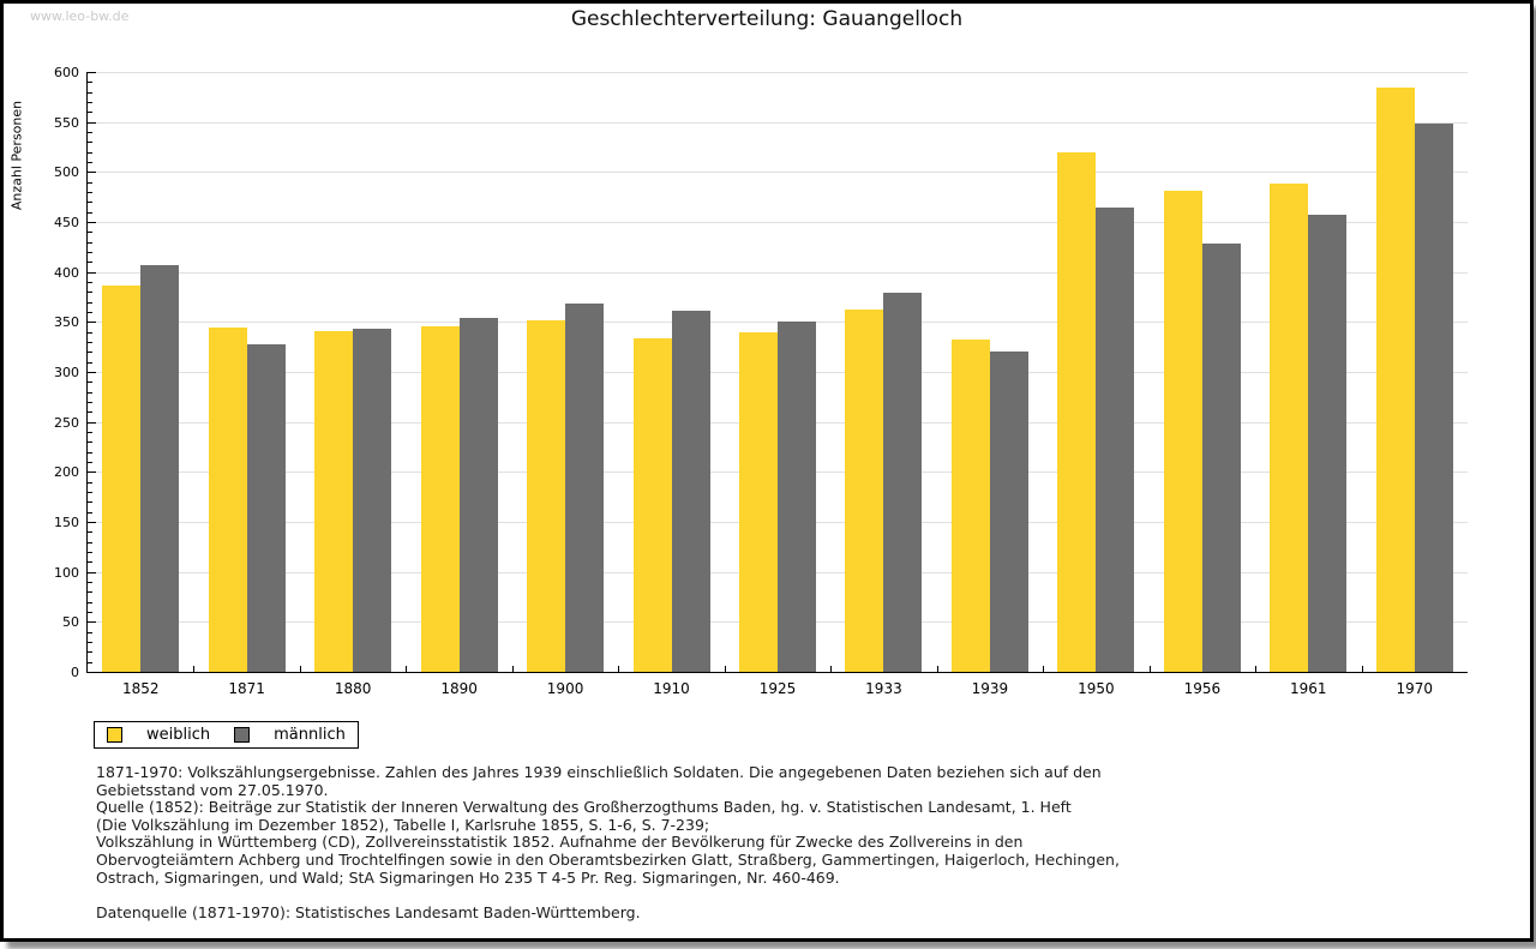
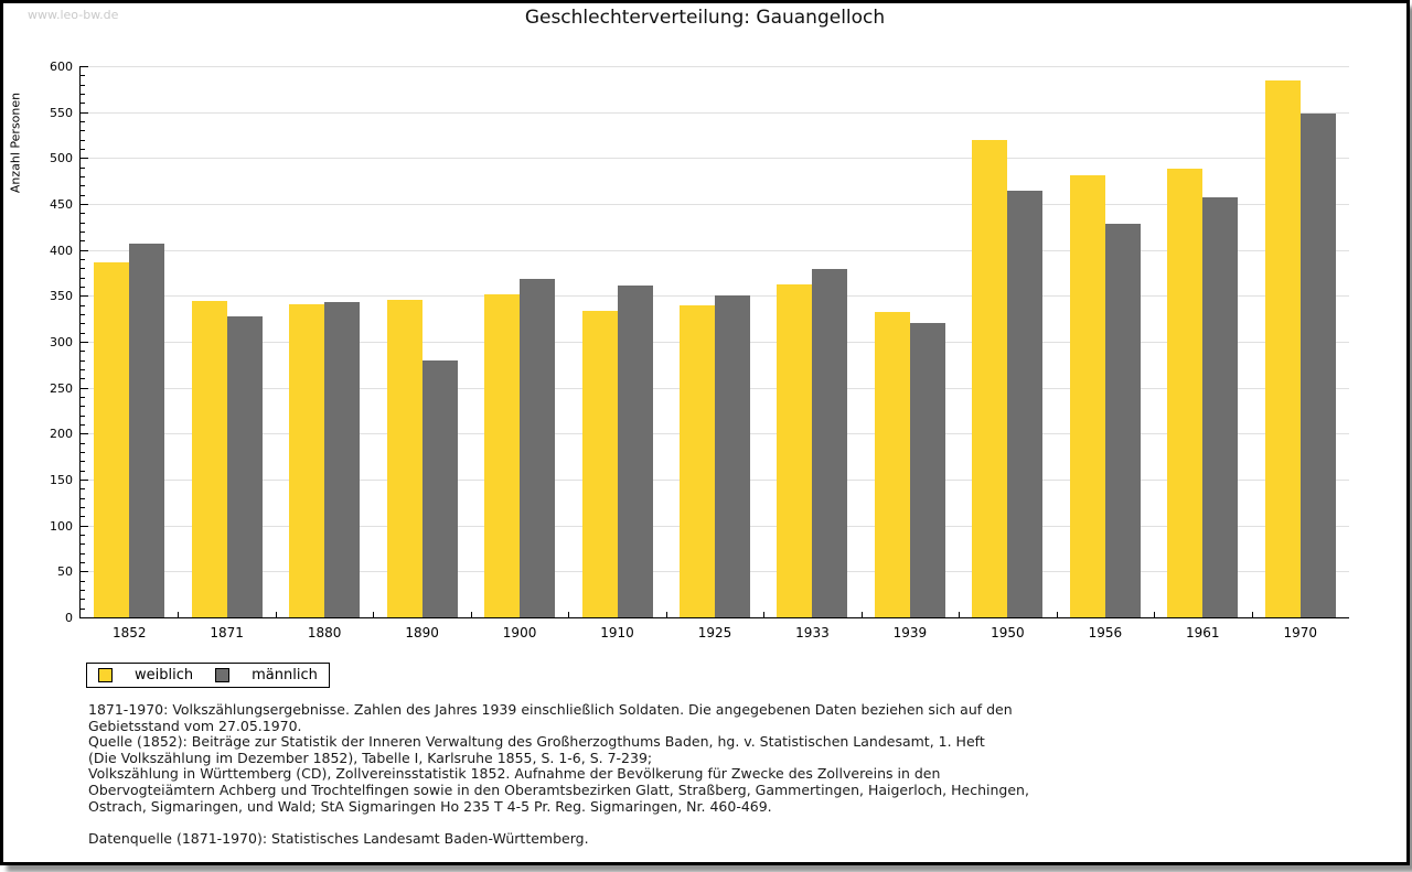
männlich/1890: 350 -> 280
